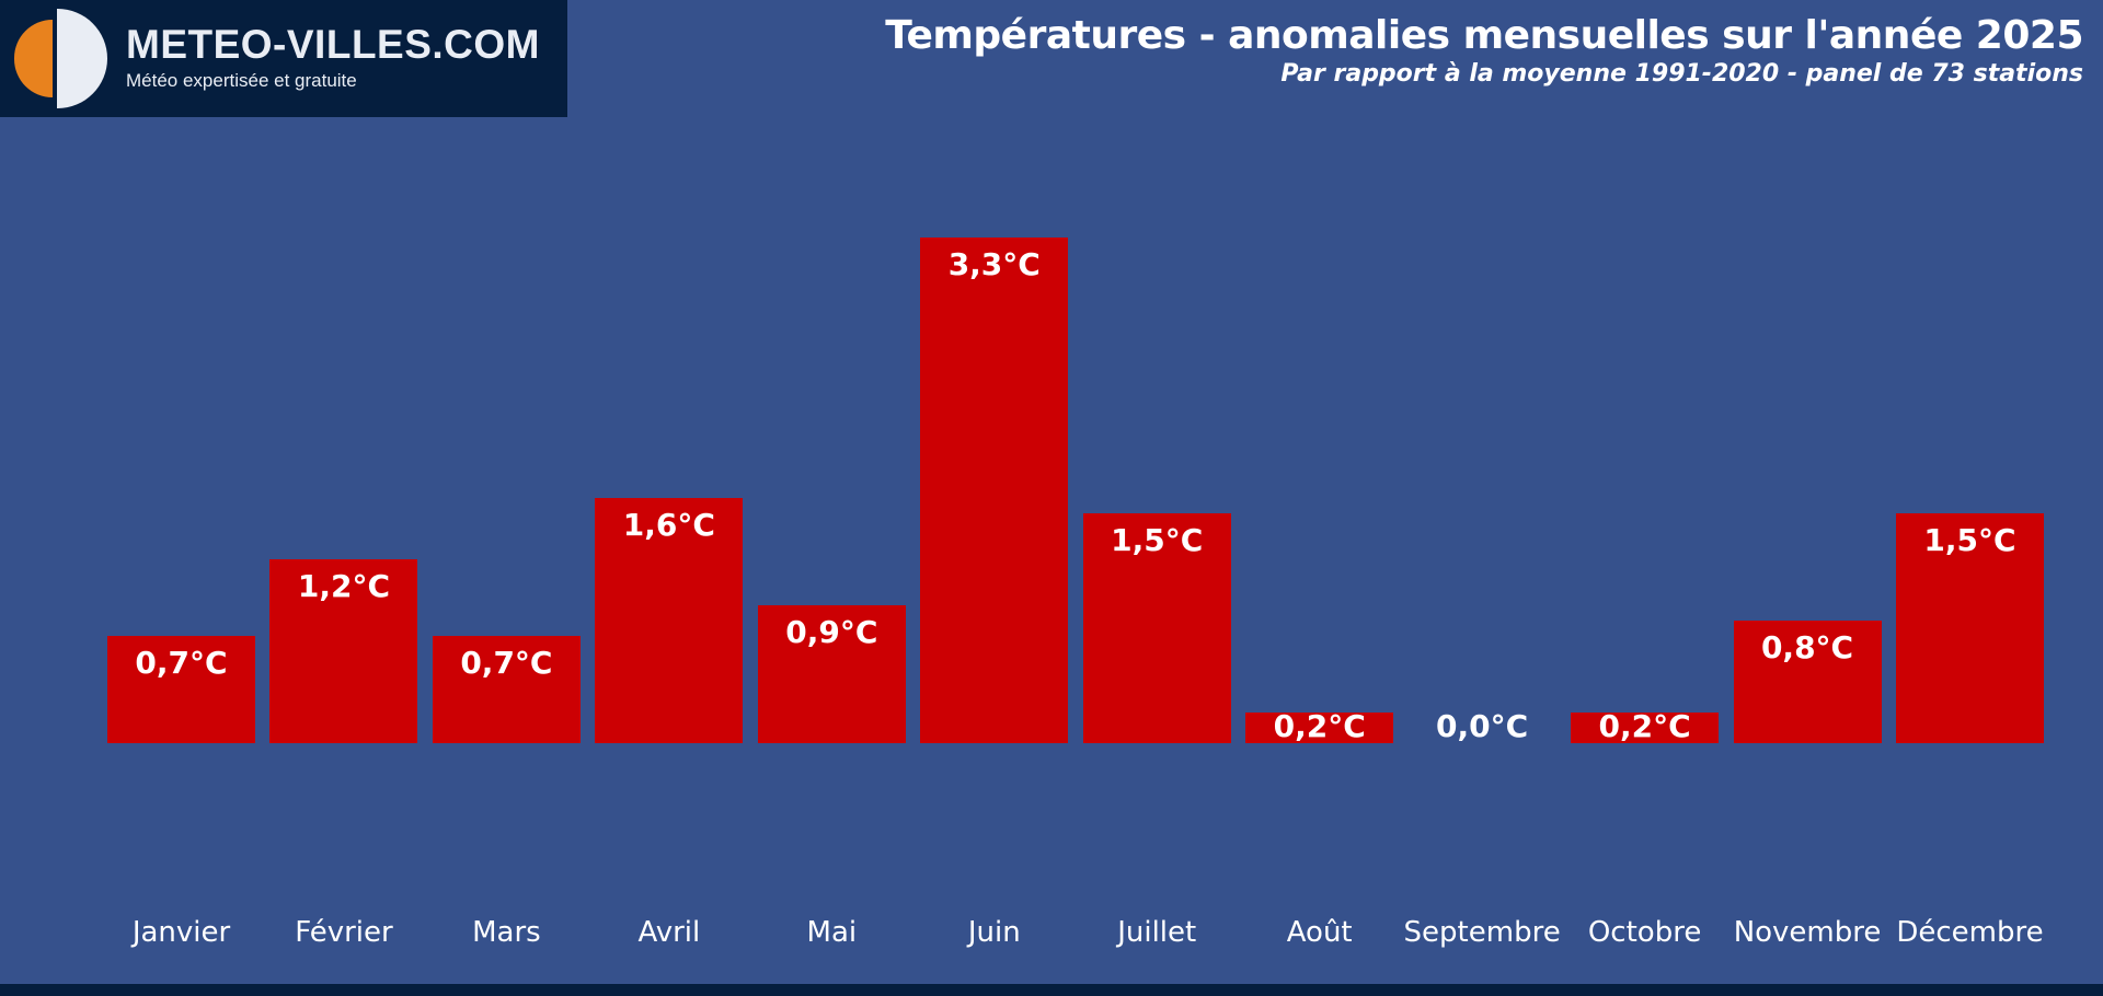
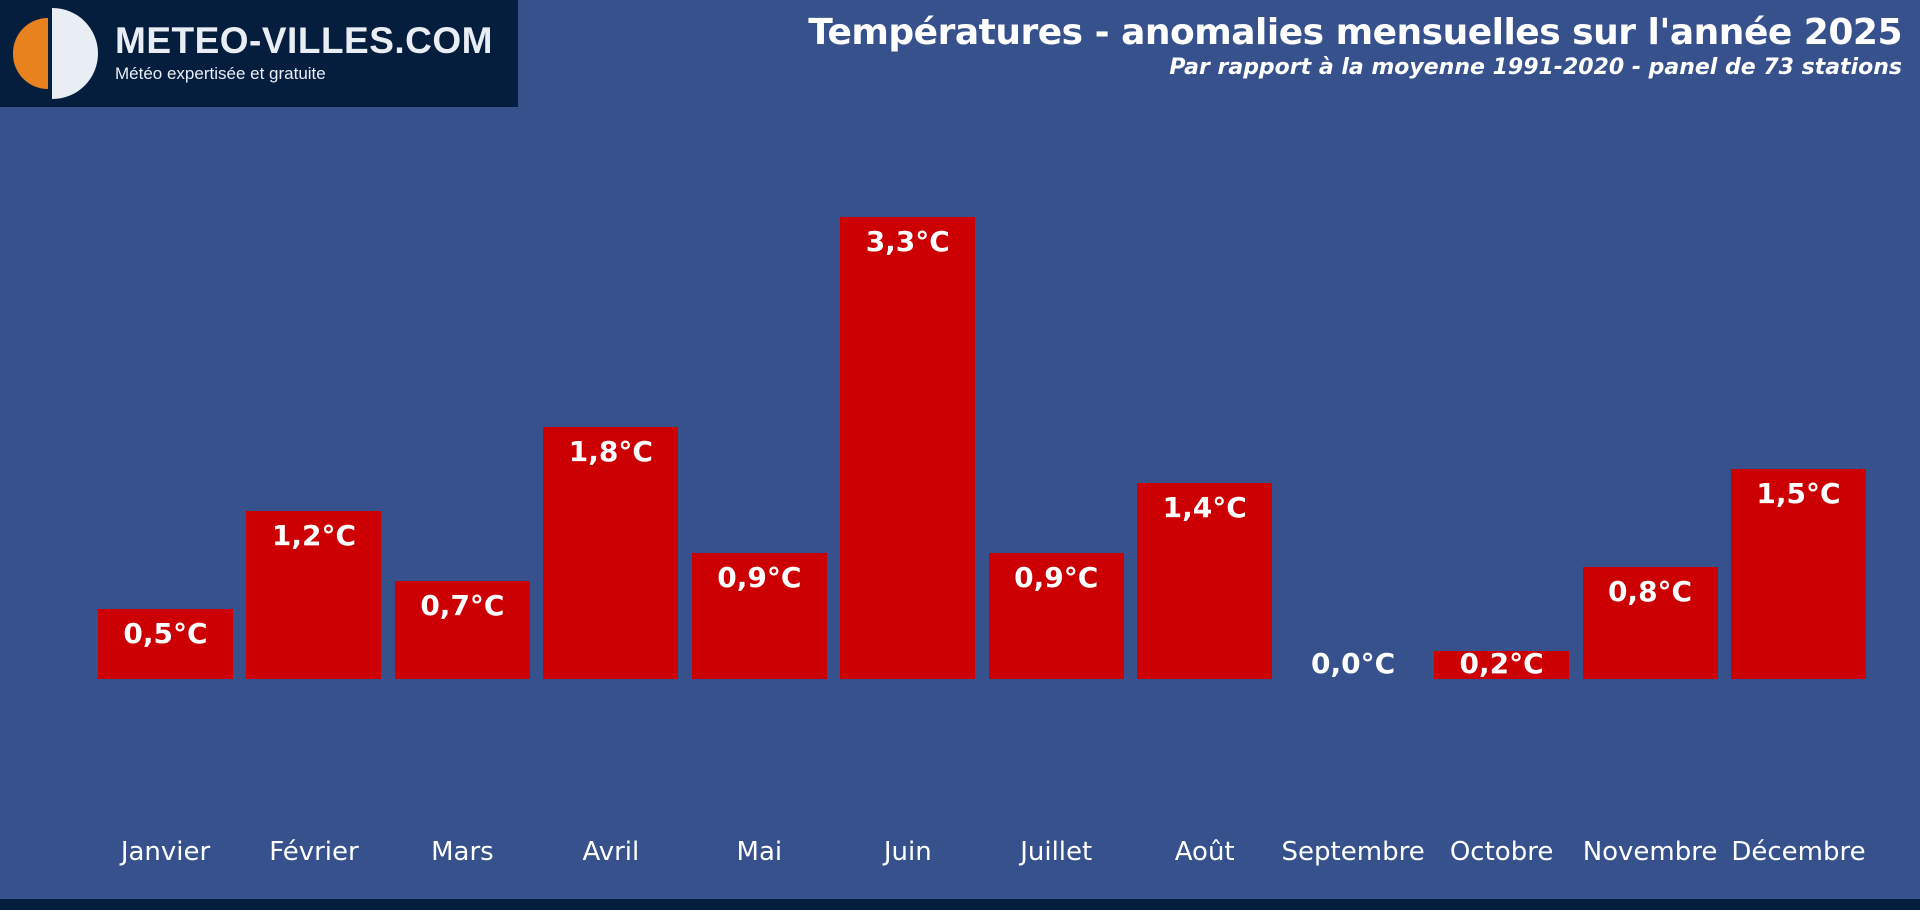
Janvier: 0,7°C -> 0,5°C
Avril: 1,6°C -> 1,8°C
Juillet: 1,5°C -> 0,9°C
Août: 0,2°C -> 1,4°C
